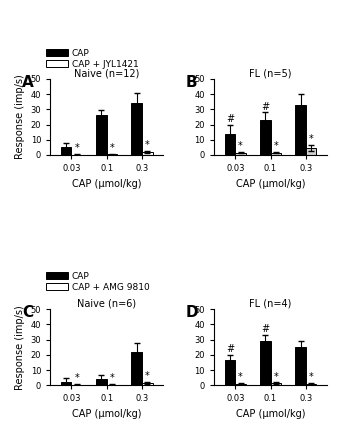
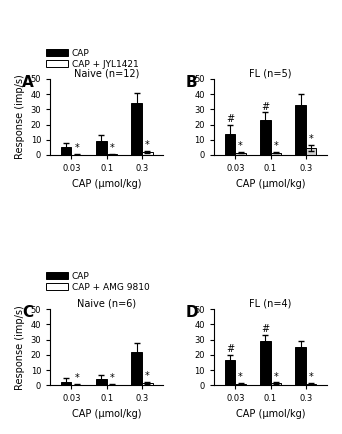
Naive (n=12)/CAP/0.1: 26 -> 10
